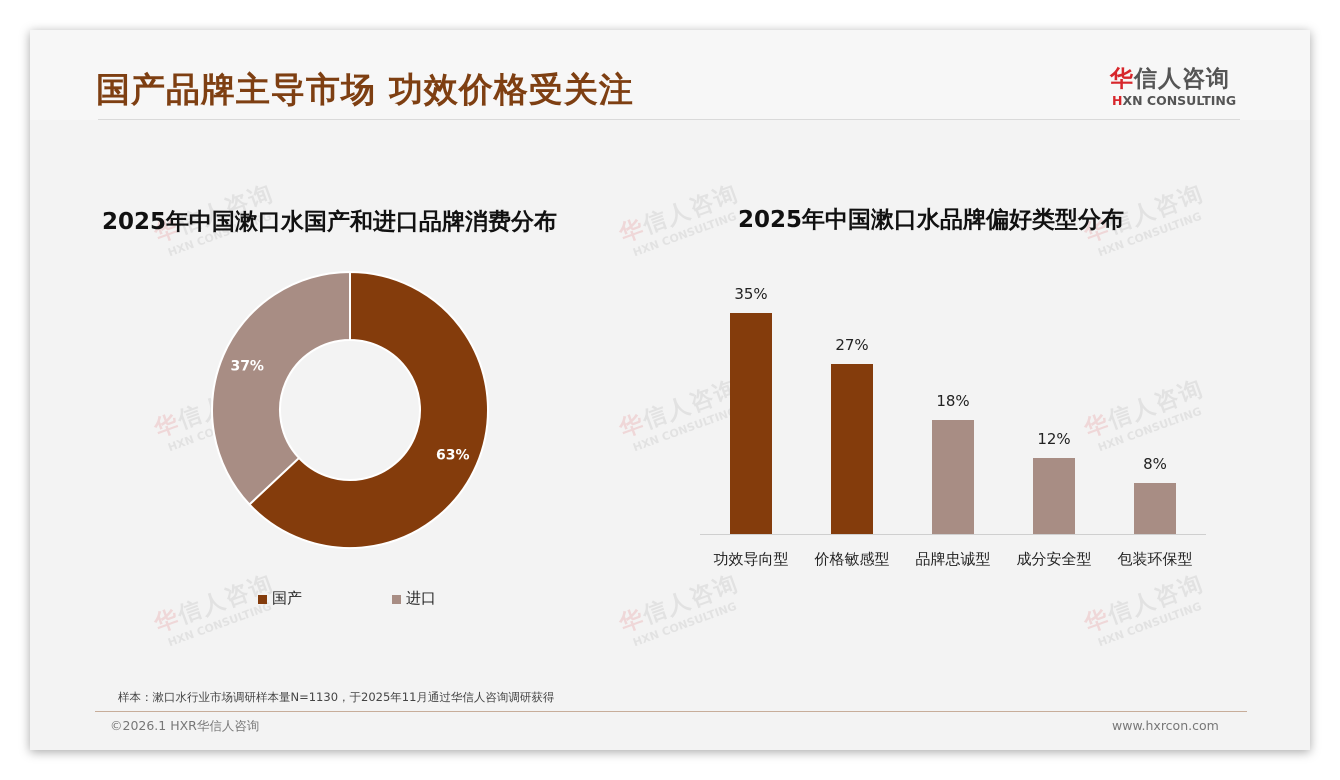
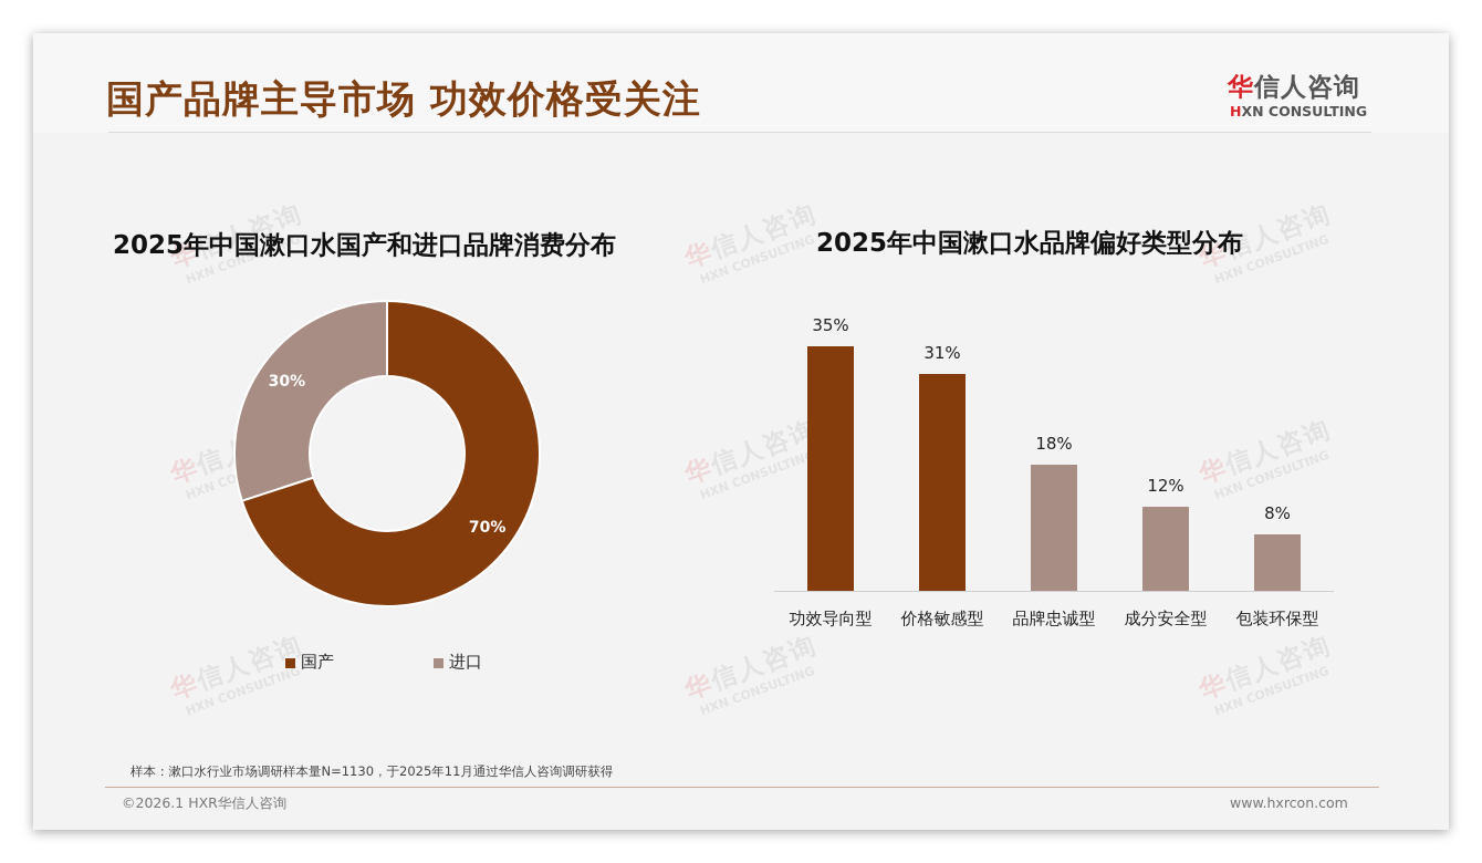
2025年中国漱口水国产和进口品牌消费分布/国产: 63% -> 70%
2025年中国漱口水国产和进口品牌消费分布/进口: 37% -> 30%
2025年中国漱口水品牌偏好类型分布/价格敏感型: 27% -> 31%
